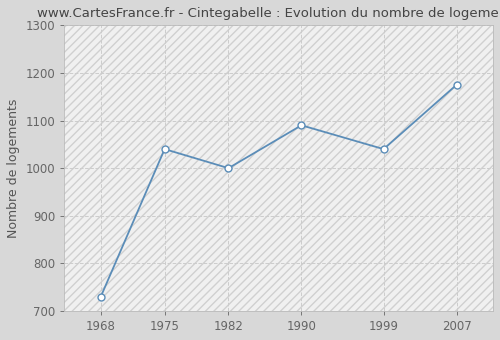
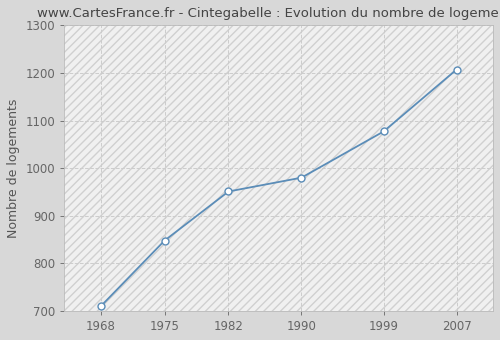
1968: 730 -> 710
1975: 1040 -> 848
1982: 1000 -> 951
1990: 1090 -> 980
1999: 1040 -> 1077
2007: 1175 -> 1207
